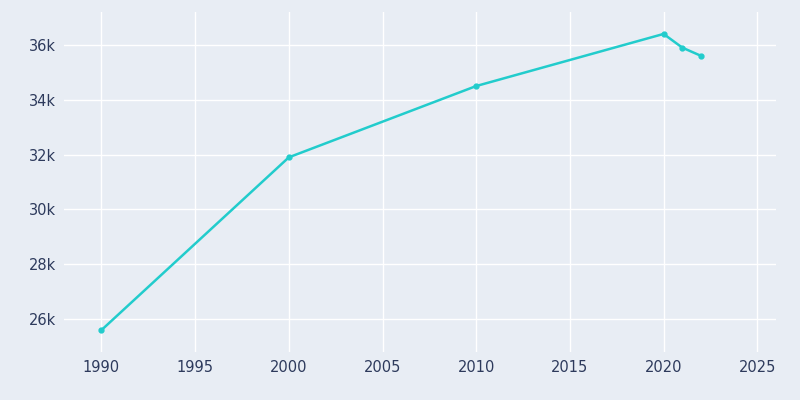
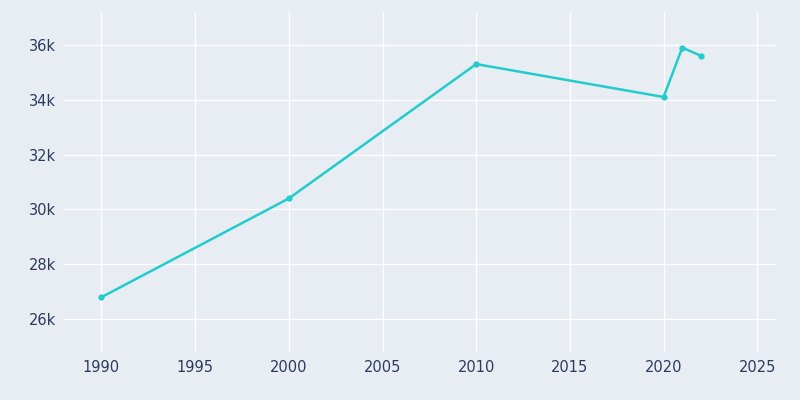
1990: 25.6k -> 26.8k
2000: 31.9k -> 30.4k
2010: 34.5k -> 35.3k
2020: 36.4k -> 34.1k
